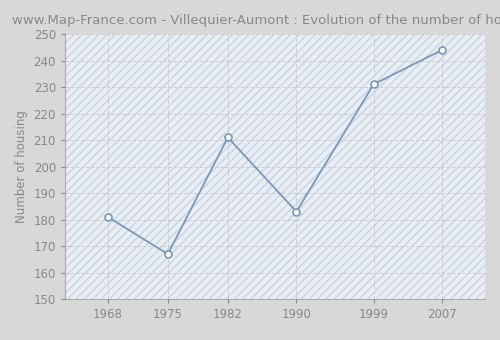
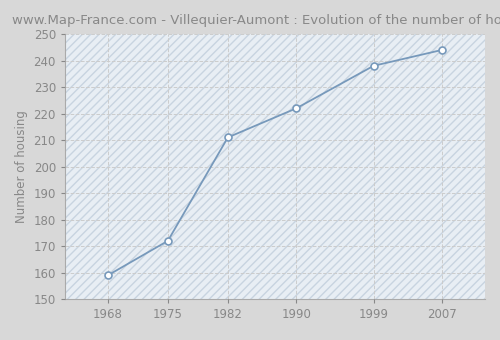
1968: 181 -> 159
1975: 167 -> 172
1990: 183 -> 222
1999: 231 -> 238
